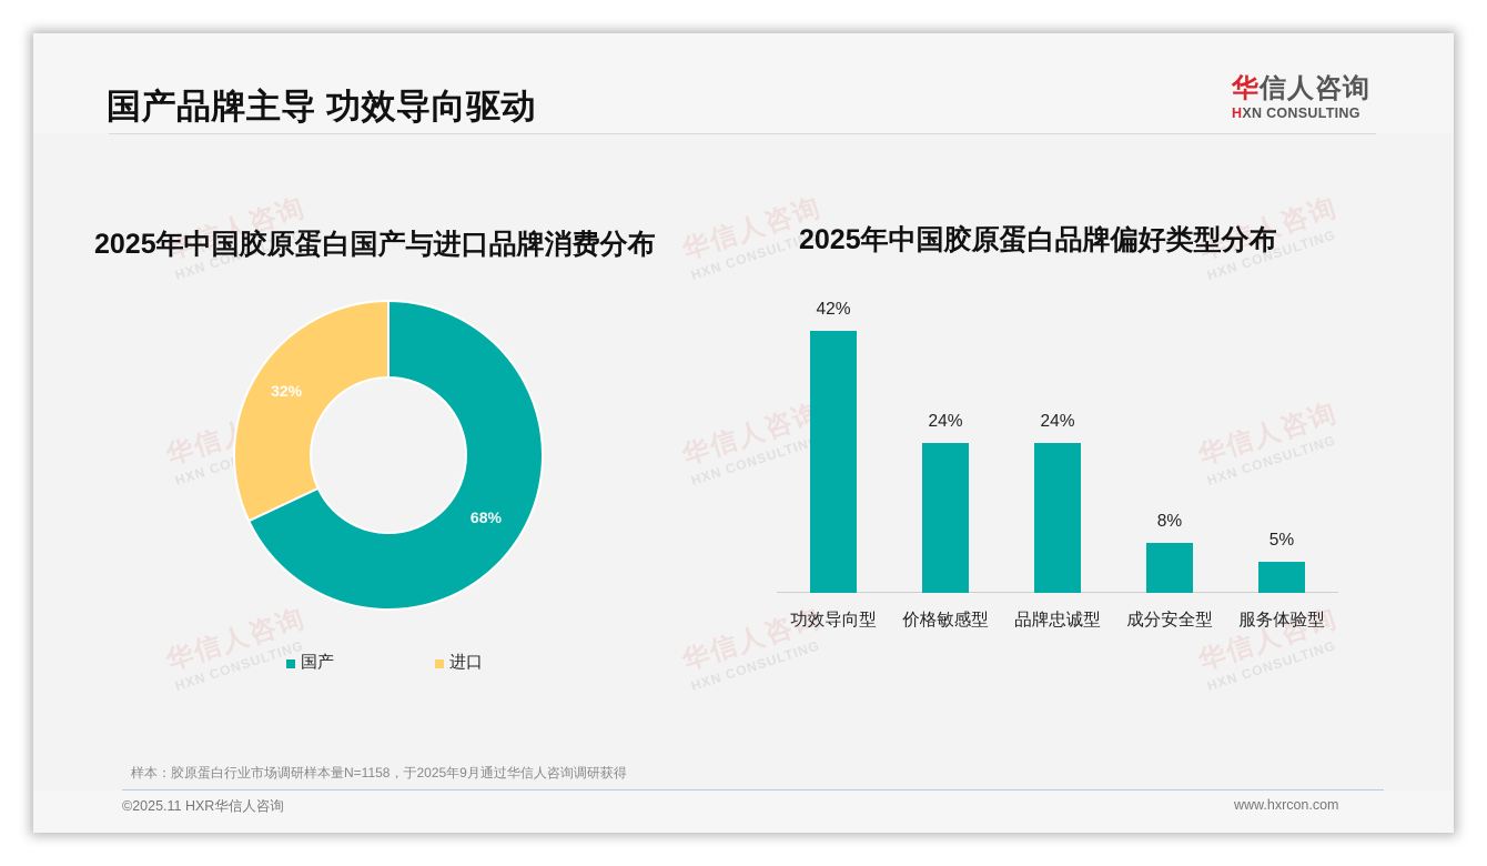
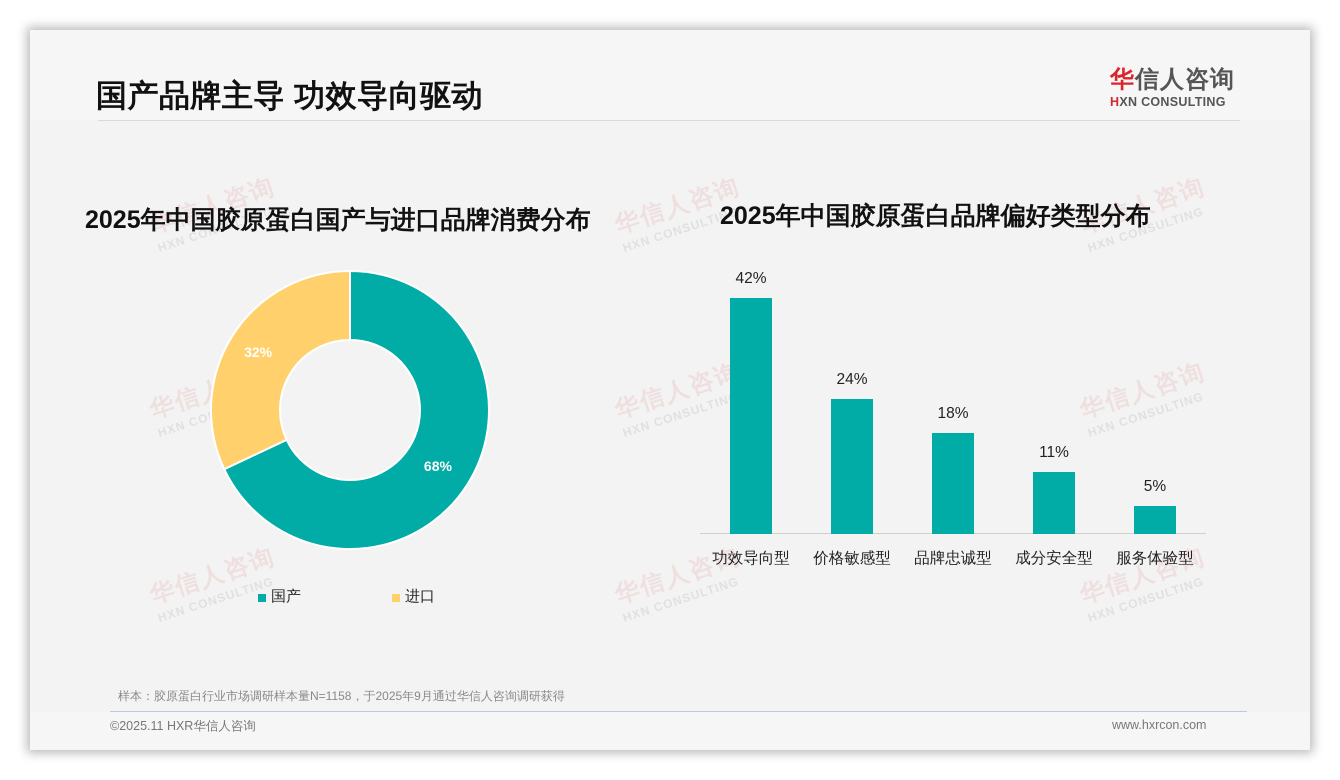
2025年中国胶原蛋白品牌偏好类型分布/品牌忠诚型: 24% -> 18%
2025年中国胶原蛋白品牌偏好类型分布/成分安全型: 8% -> 11%
